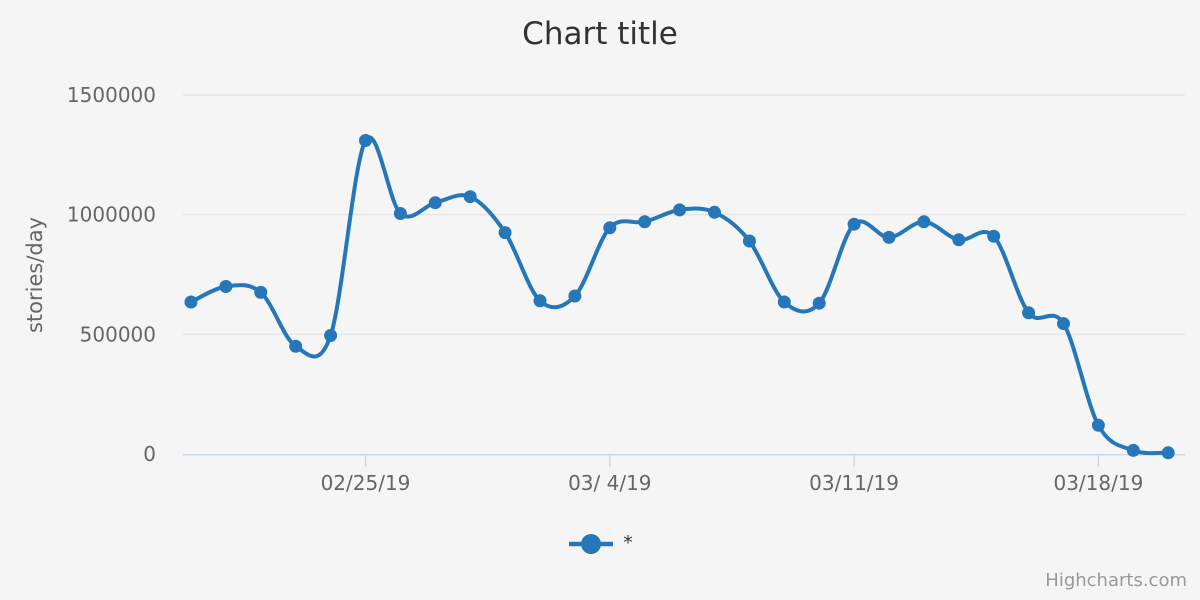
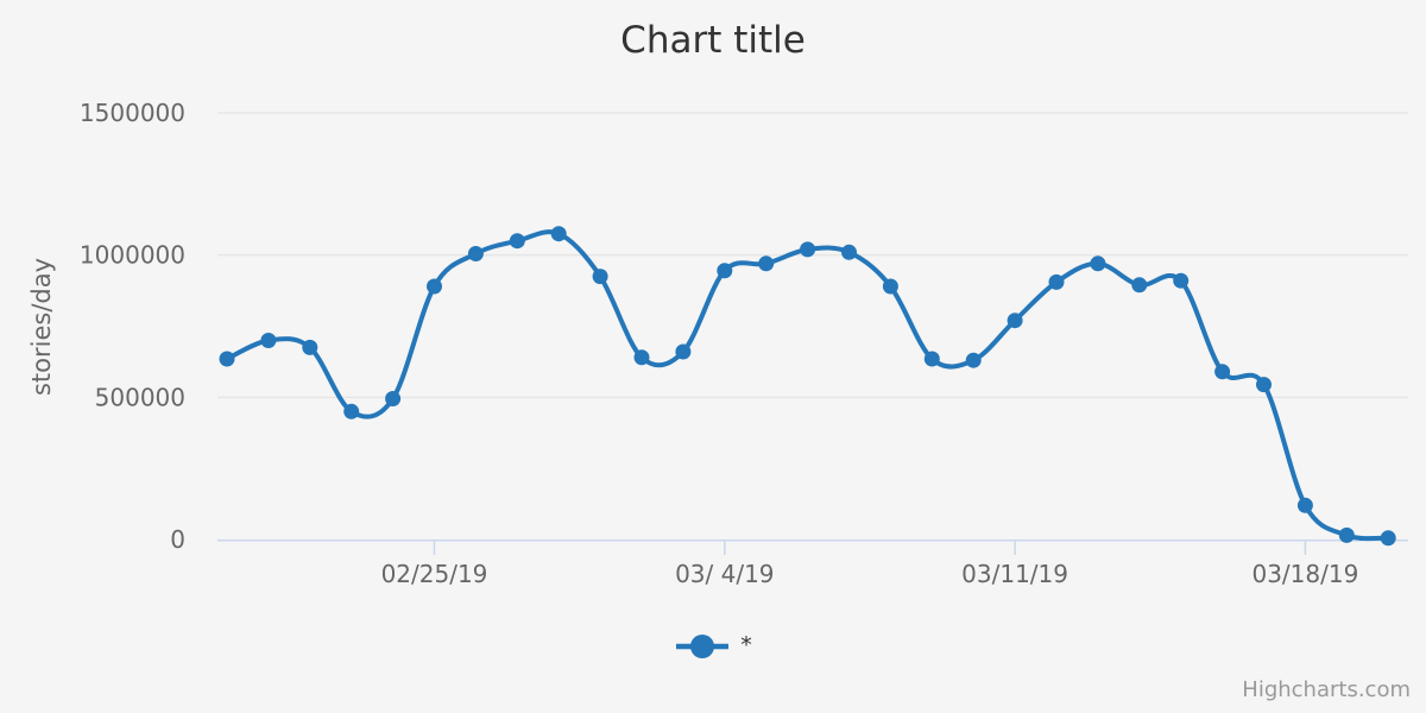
02/25/19: 1310000 -> 890000
03/11/19: 960000 -> 770000
